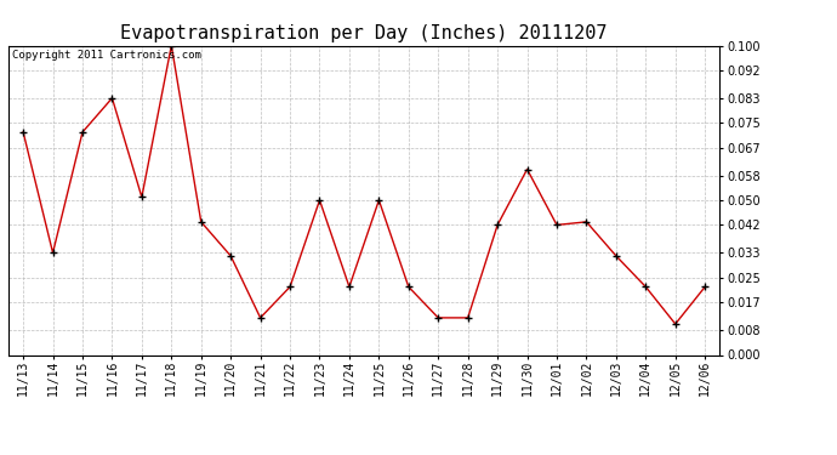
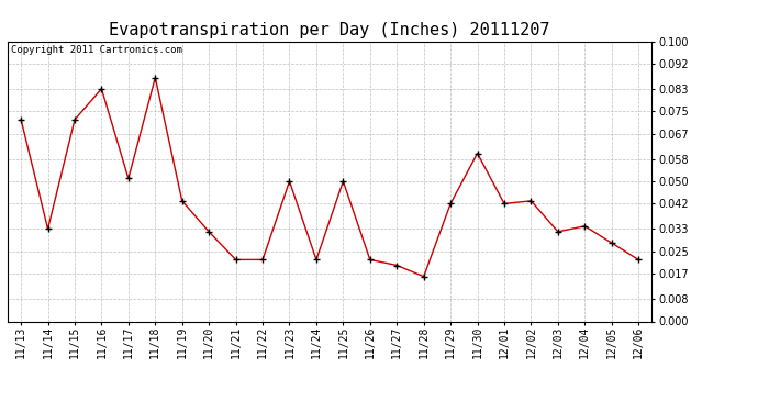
11/18: 0.100 -> 0.087
11/21: 0.012 -> 0.022
11/27: 0.012 -> 0.020
11/28: 0.012 -> 0.016
12/04: 0.022 -> 0.034
12/05: 0.010 -> 0.028
